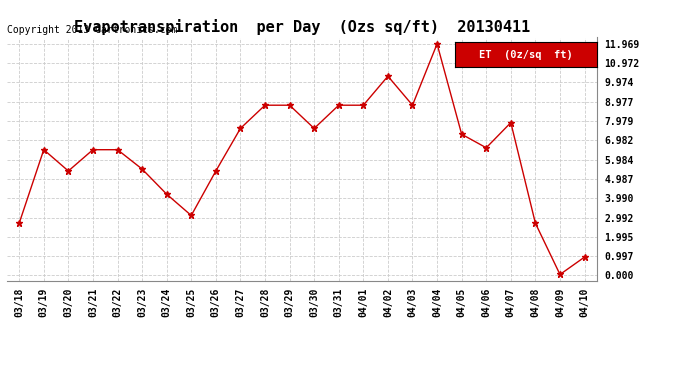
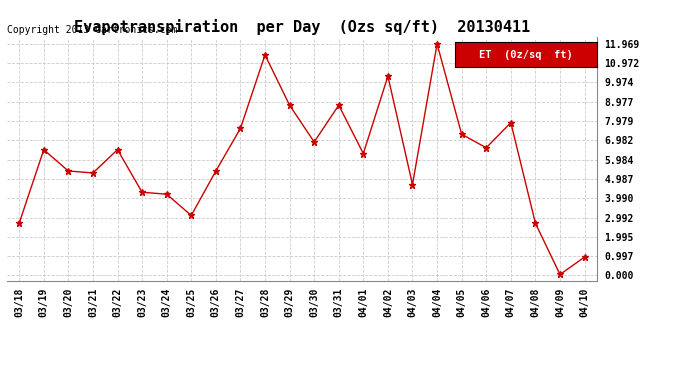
03/21: 6.5 -> 5.3
03/23: 5.5 -> 4.3
03/28: 8.8 -> 11.4
03/30: 7.6 -> 6.9
04/01: 8.8 -> 6.3
04/03: 8.8 -> 4.7
